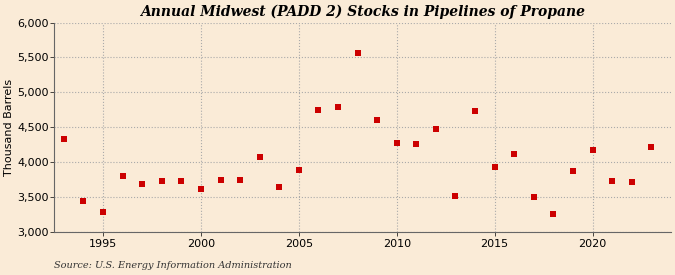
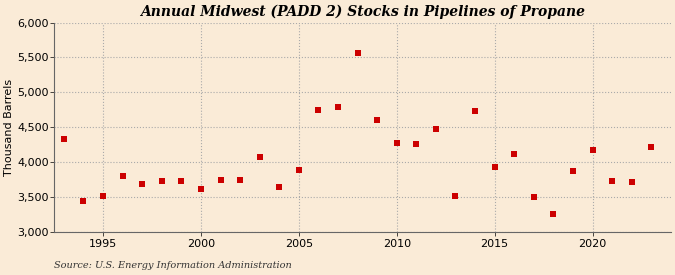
1995: 3,280 -> 3,510
